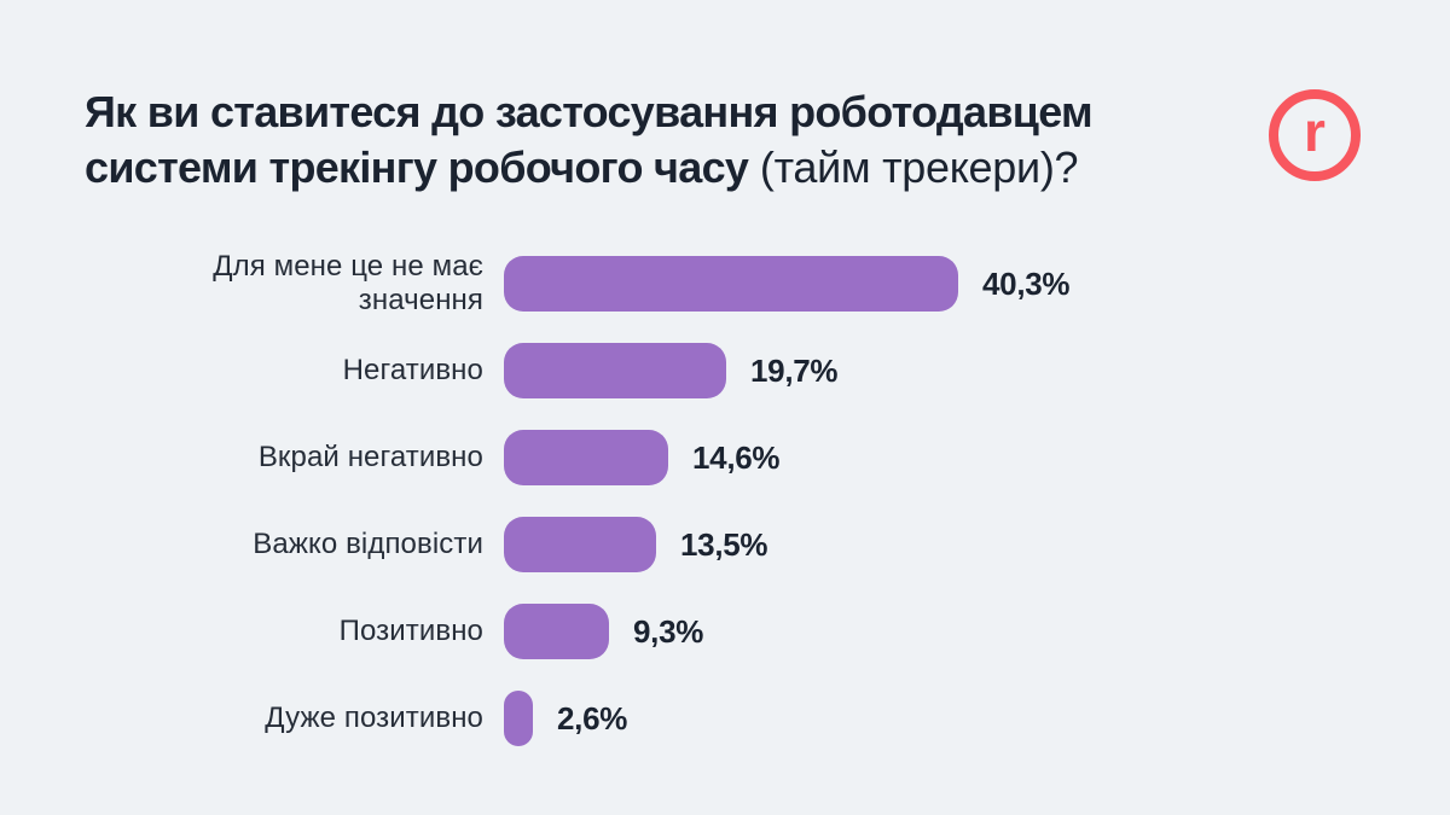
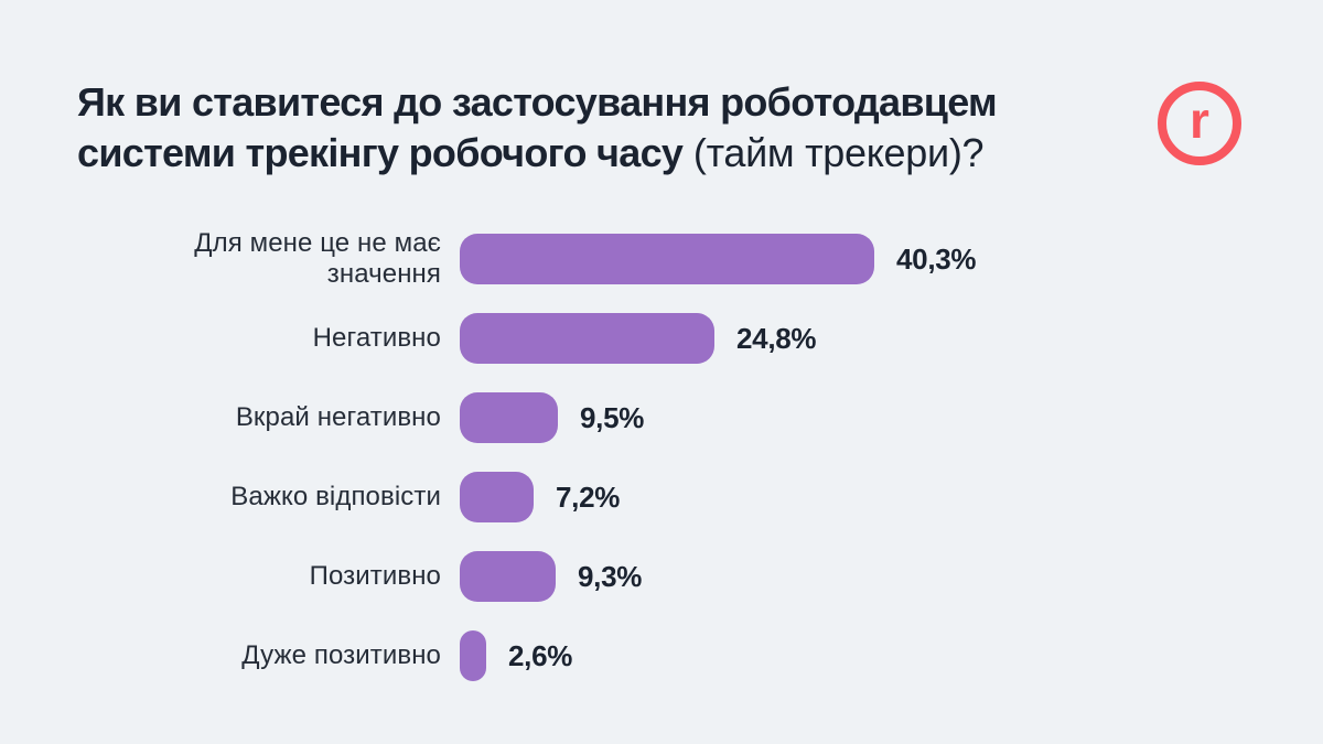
Негативно: 19,7% -> 24,8%
Вкрай негативно: 14,6% -> 9,5%
Важко відповісти: 13,5% -> 7,2%
